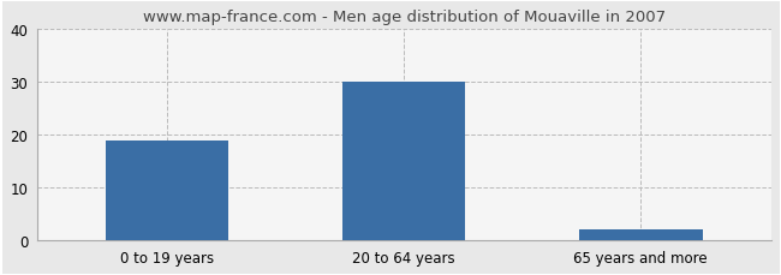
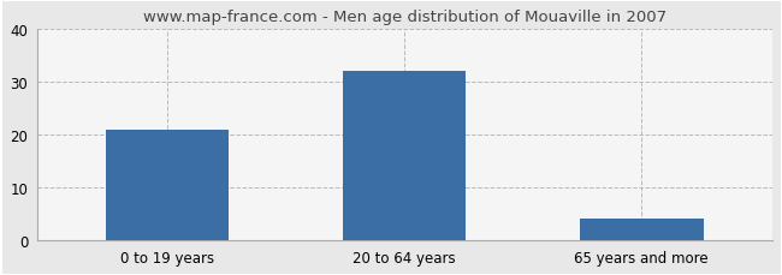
0 to 19 years: 19 -> 21
20 to 64 years: 30 -> 32
65 years and more: 2 -> 4
